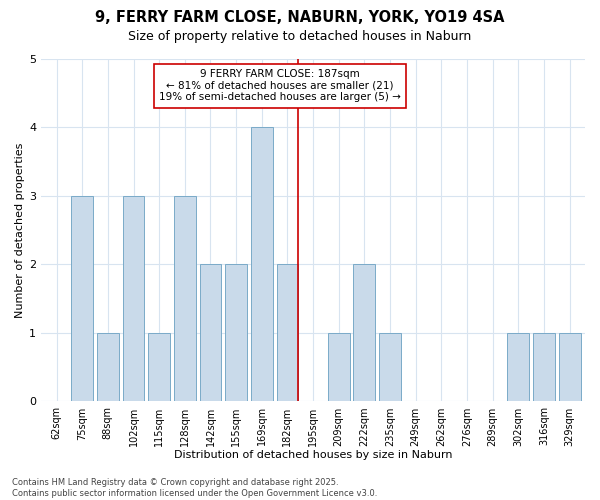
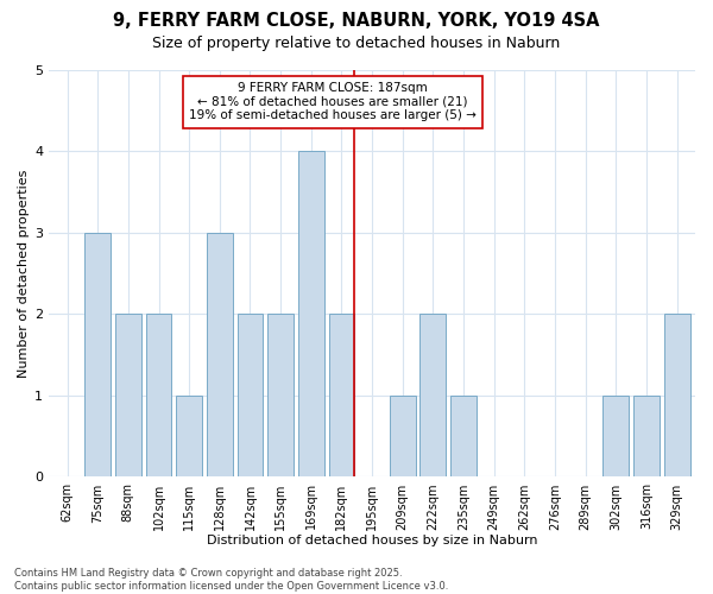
88sqm: 1 -> 2
102sqm: 3 -> 2
329sqm: 1 -> 2
